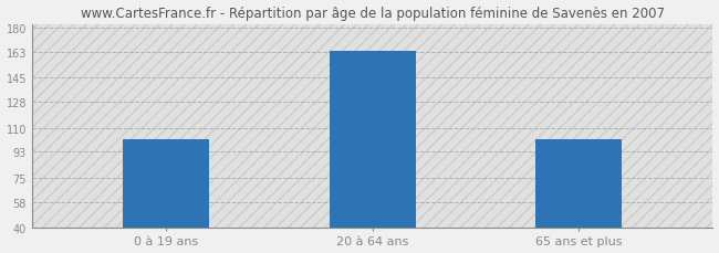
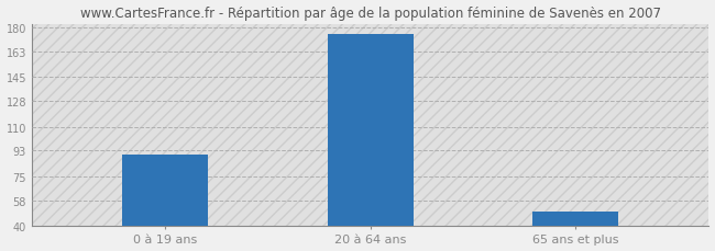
0 à 19 ans: 102 -> 90
20 à 64 ans: 164 -> 176
65 ans et plus: 102 -> 50
